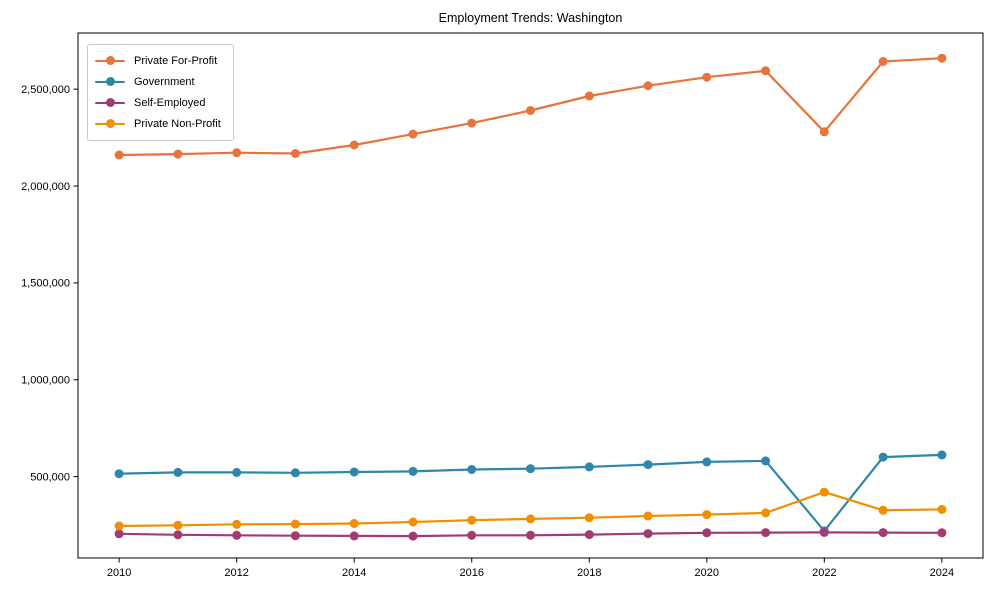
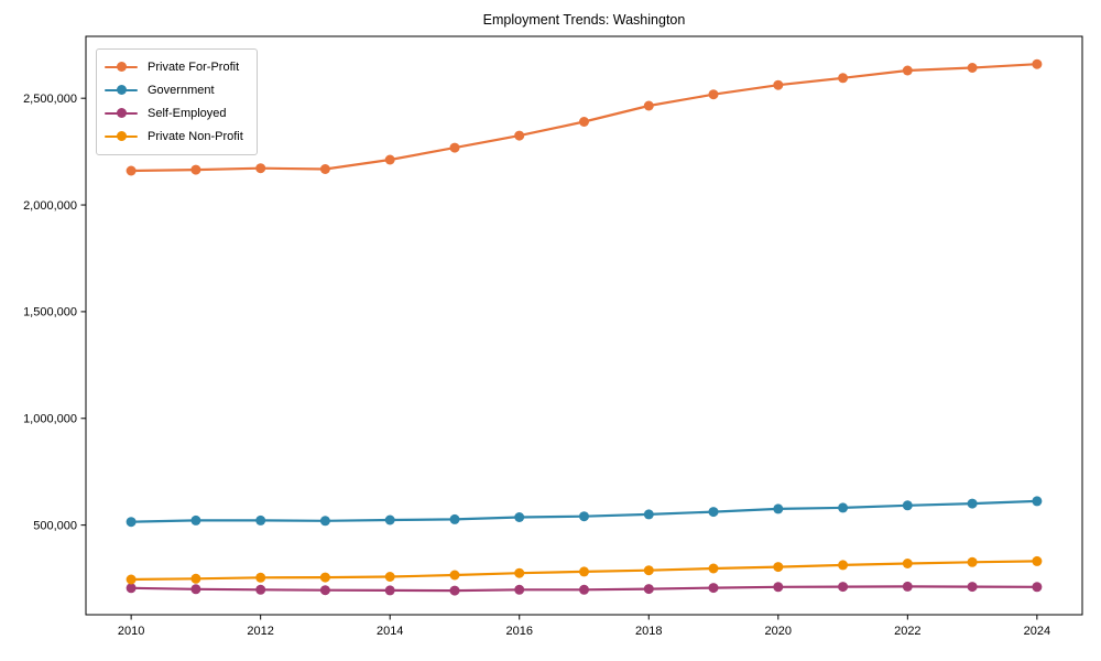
Private For-Profit/2022: 2280000 -> 2630000
Government/2022: 220000 -> 590000
Private Non-Profit/2022: 420000 -> 320000
